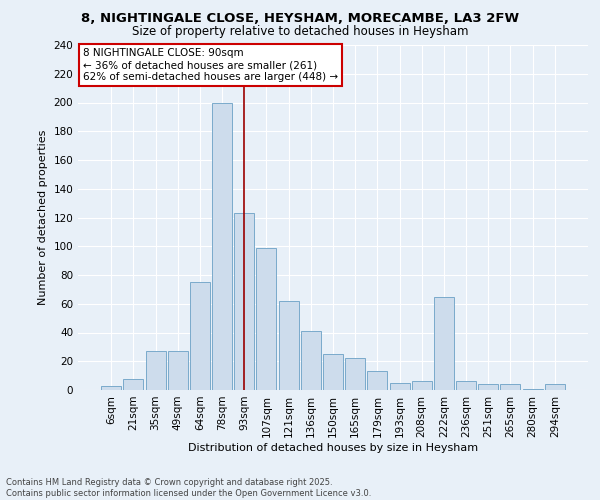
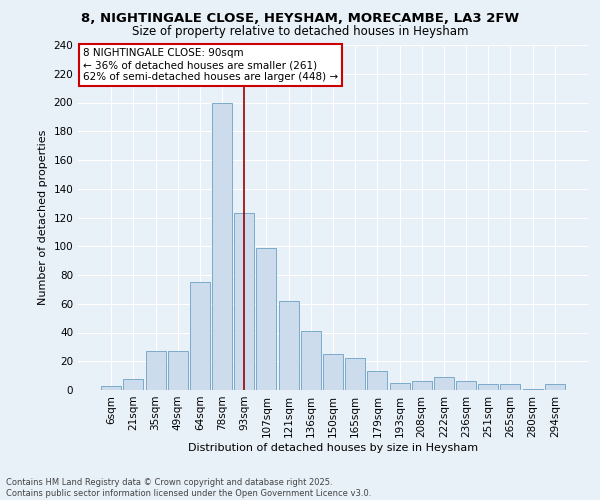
222sqm: 65 -> 9
